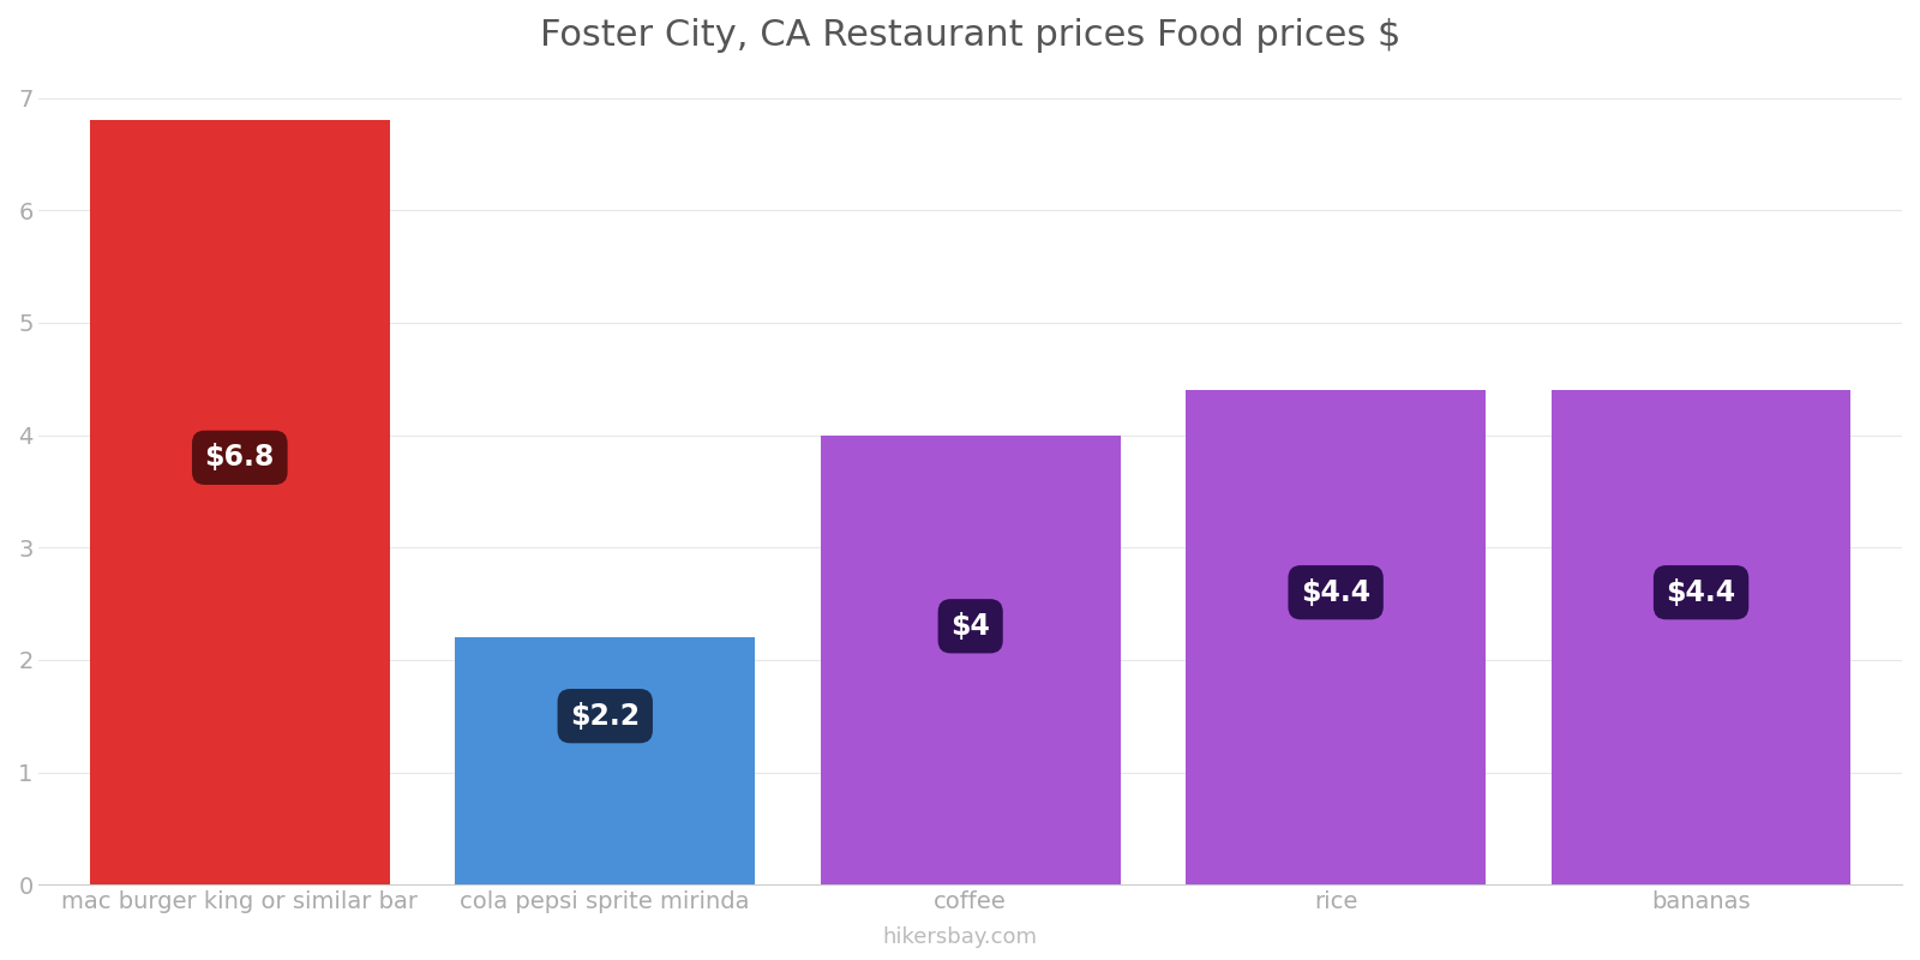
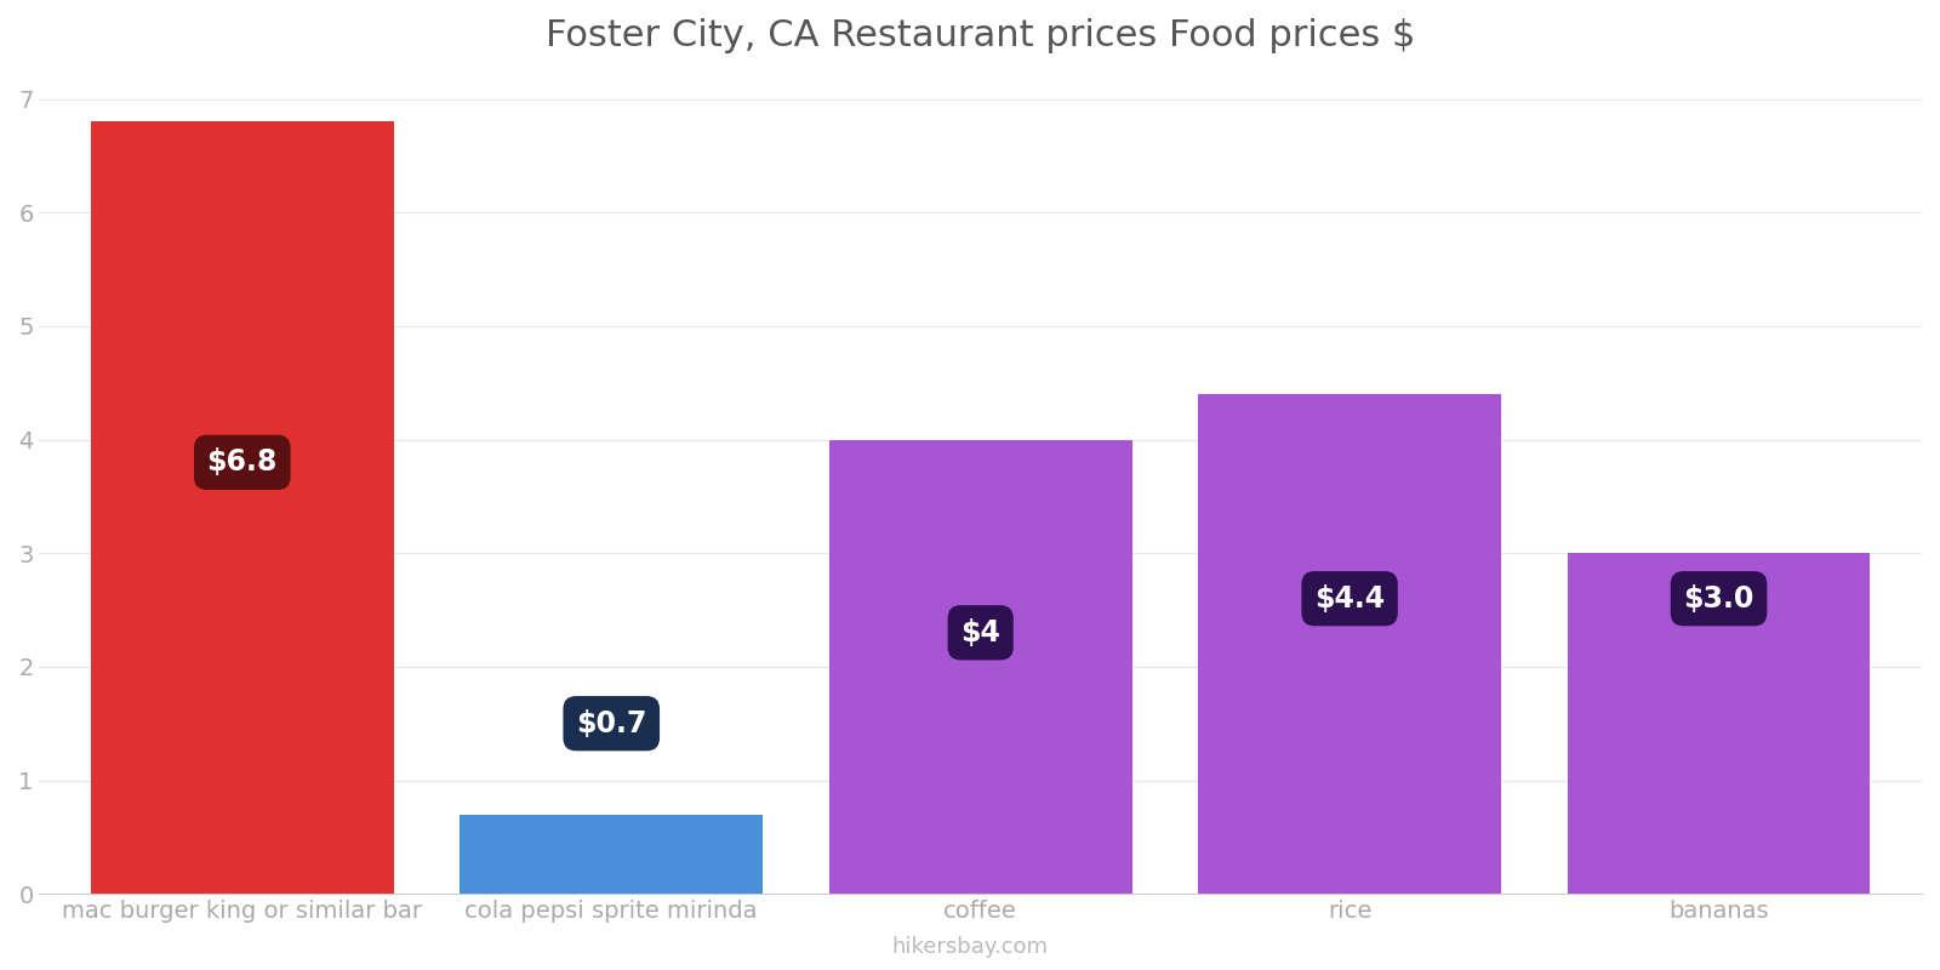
cola pepsi sprite mirinda: $2.2 -> $0.7
bananas: $4.4 -> $3.0
